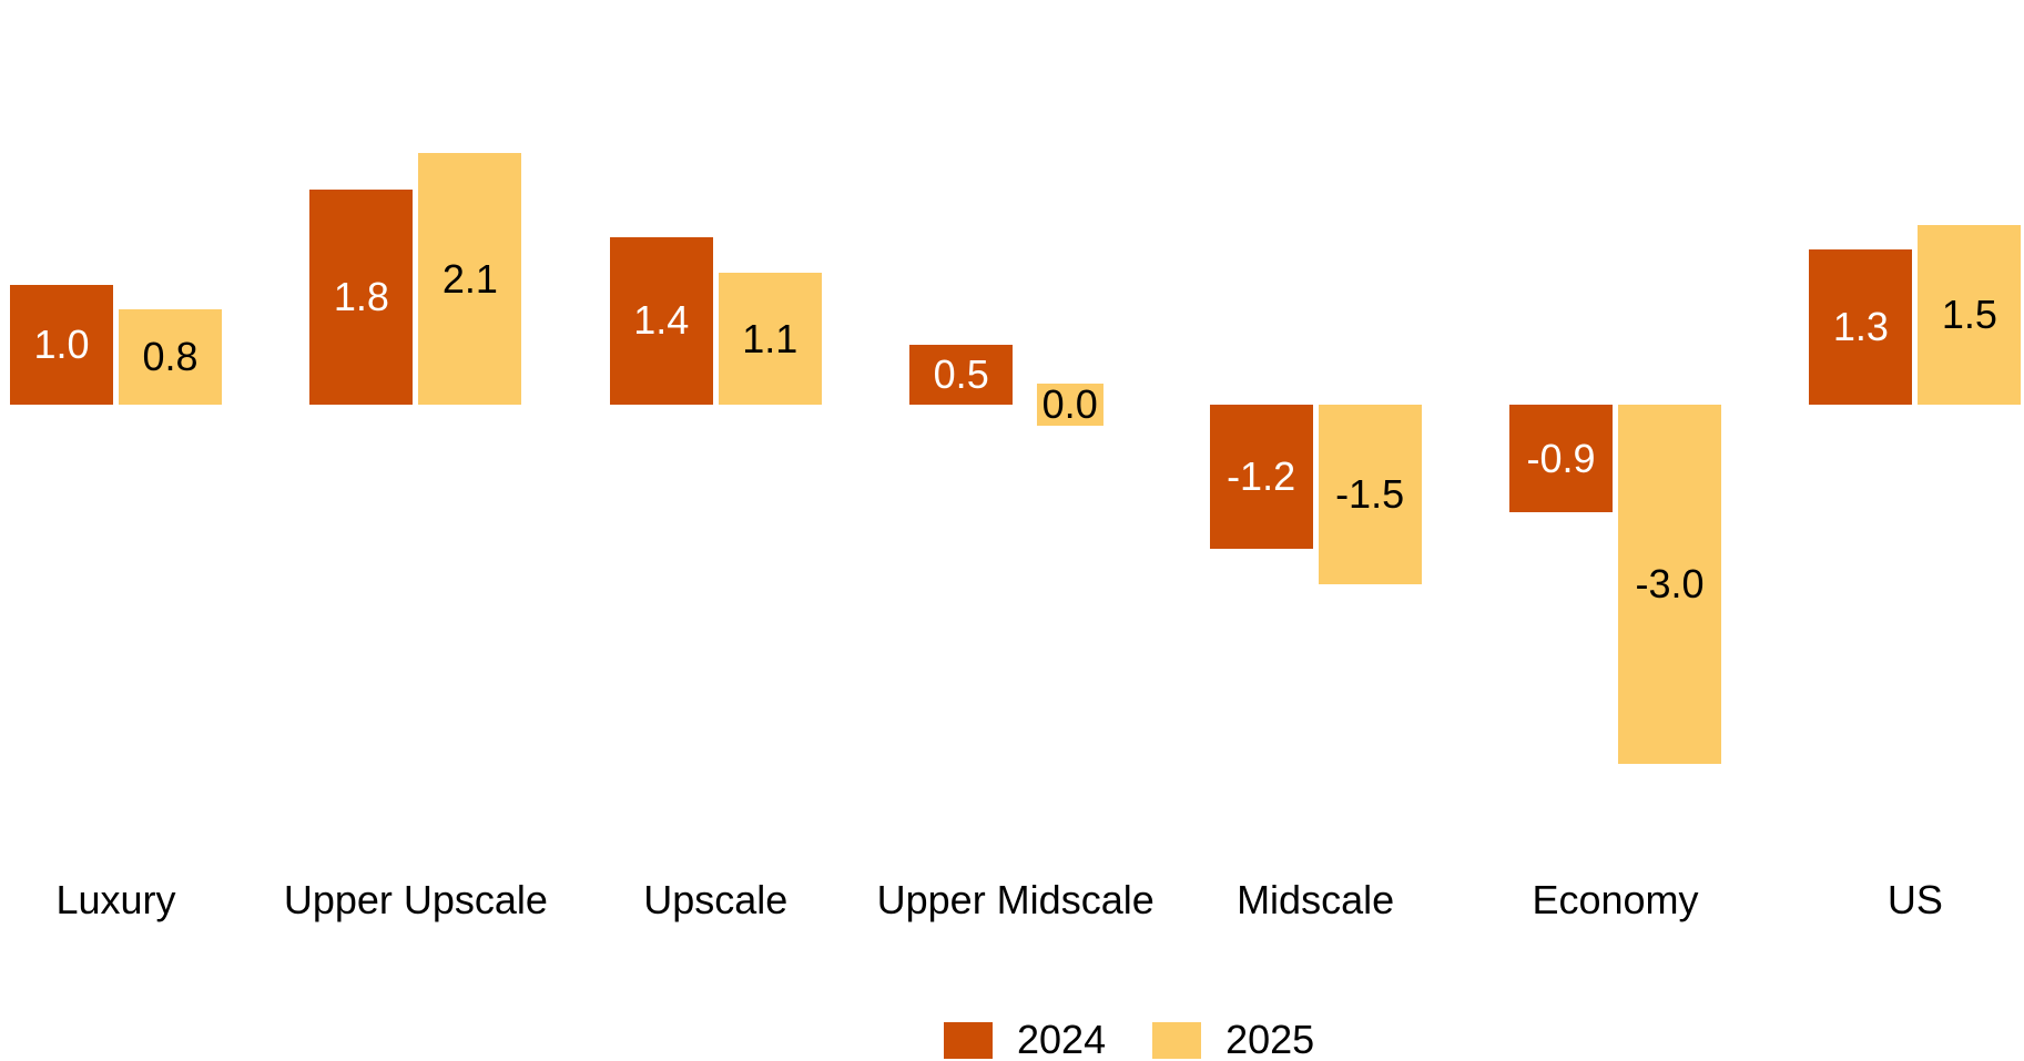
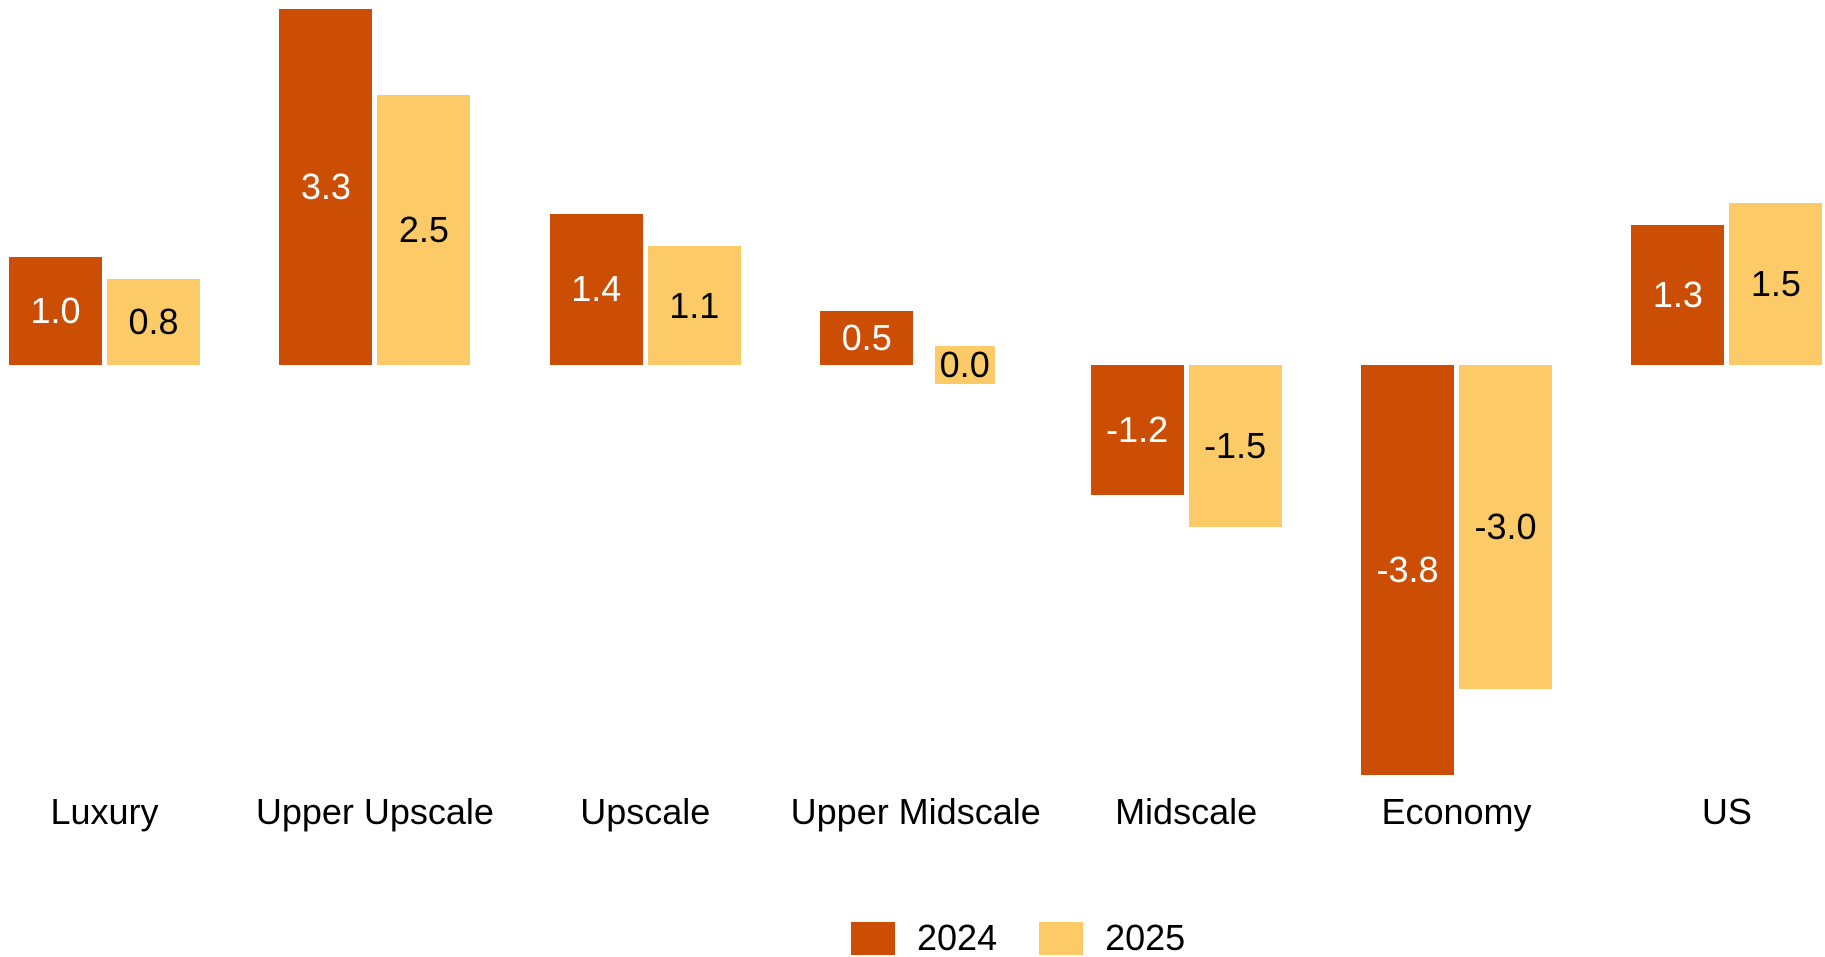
2024/Upper Upscale: 1.8 -> 3.3
2025/Upper Upscale: 2.1 -> 2.5
2024/Economy: -0.9 -> -3.8
